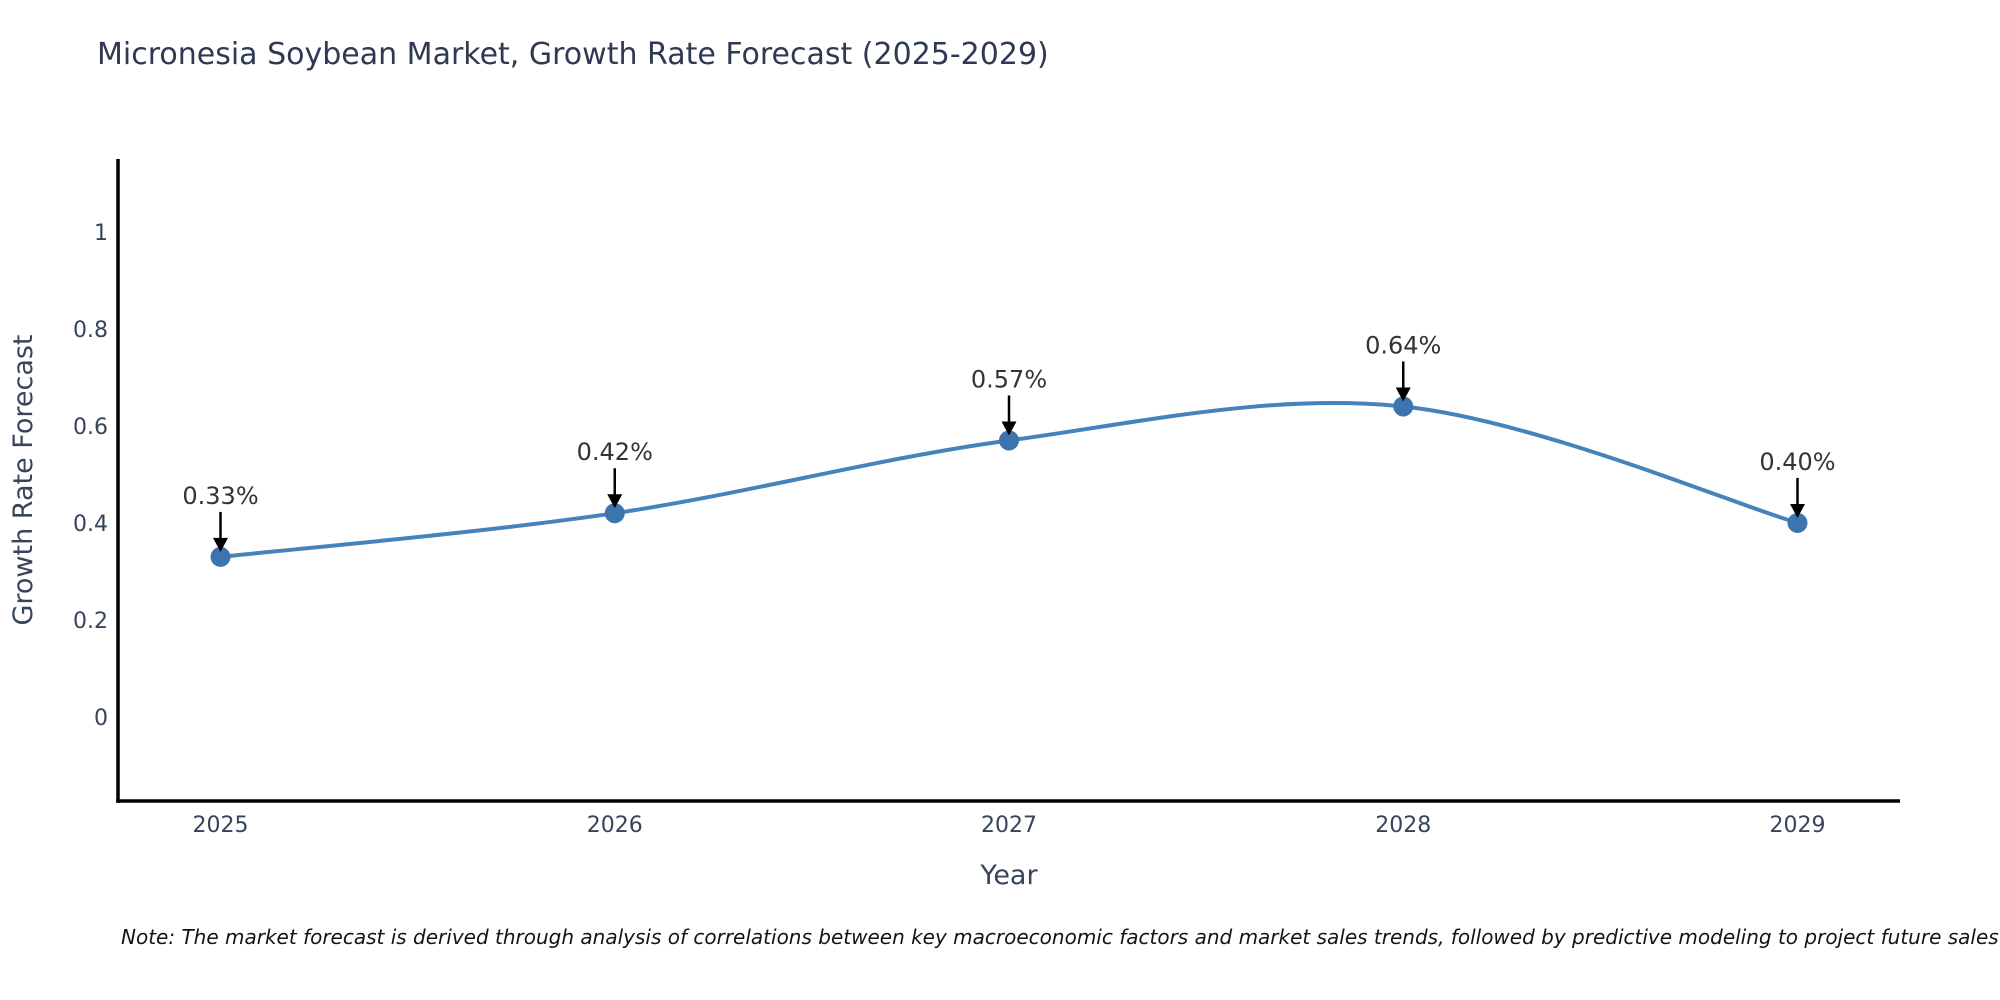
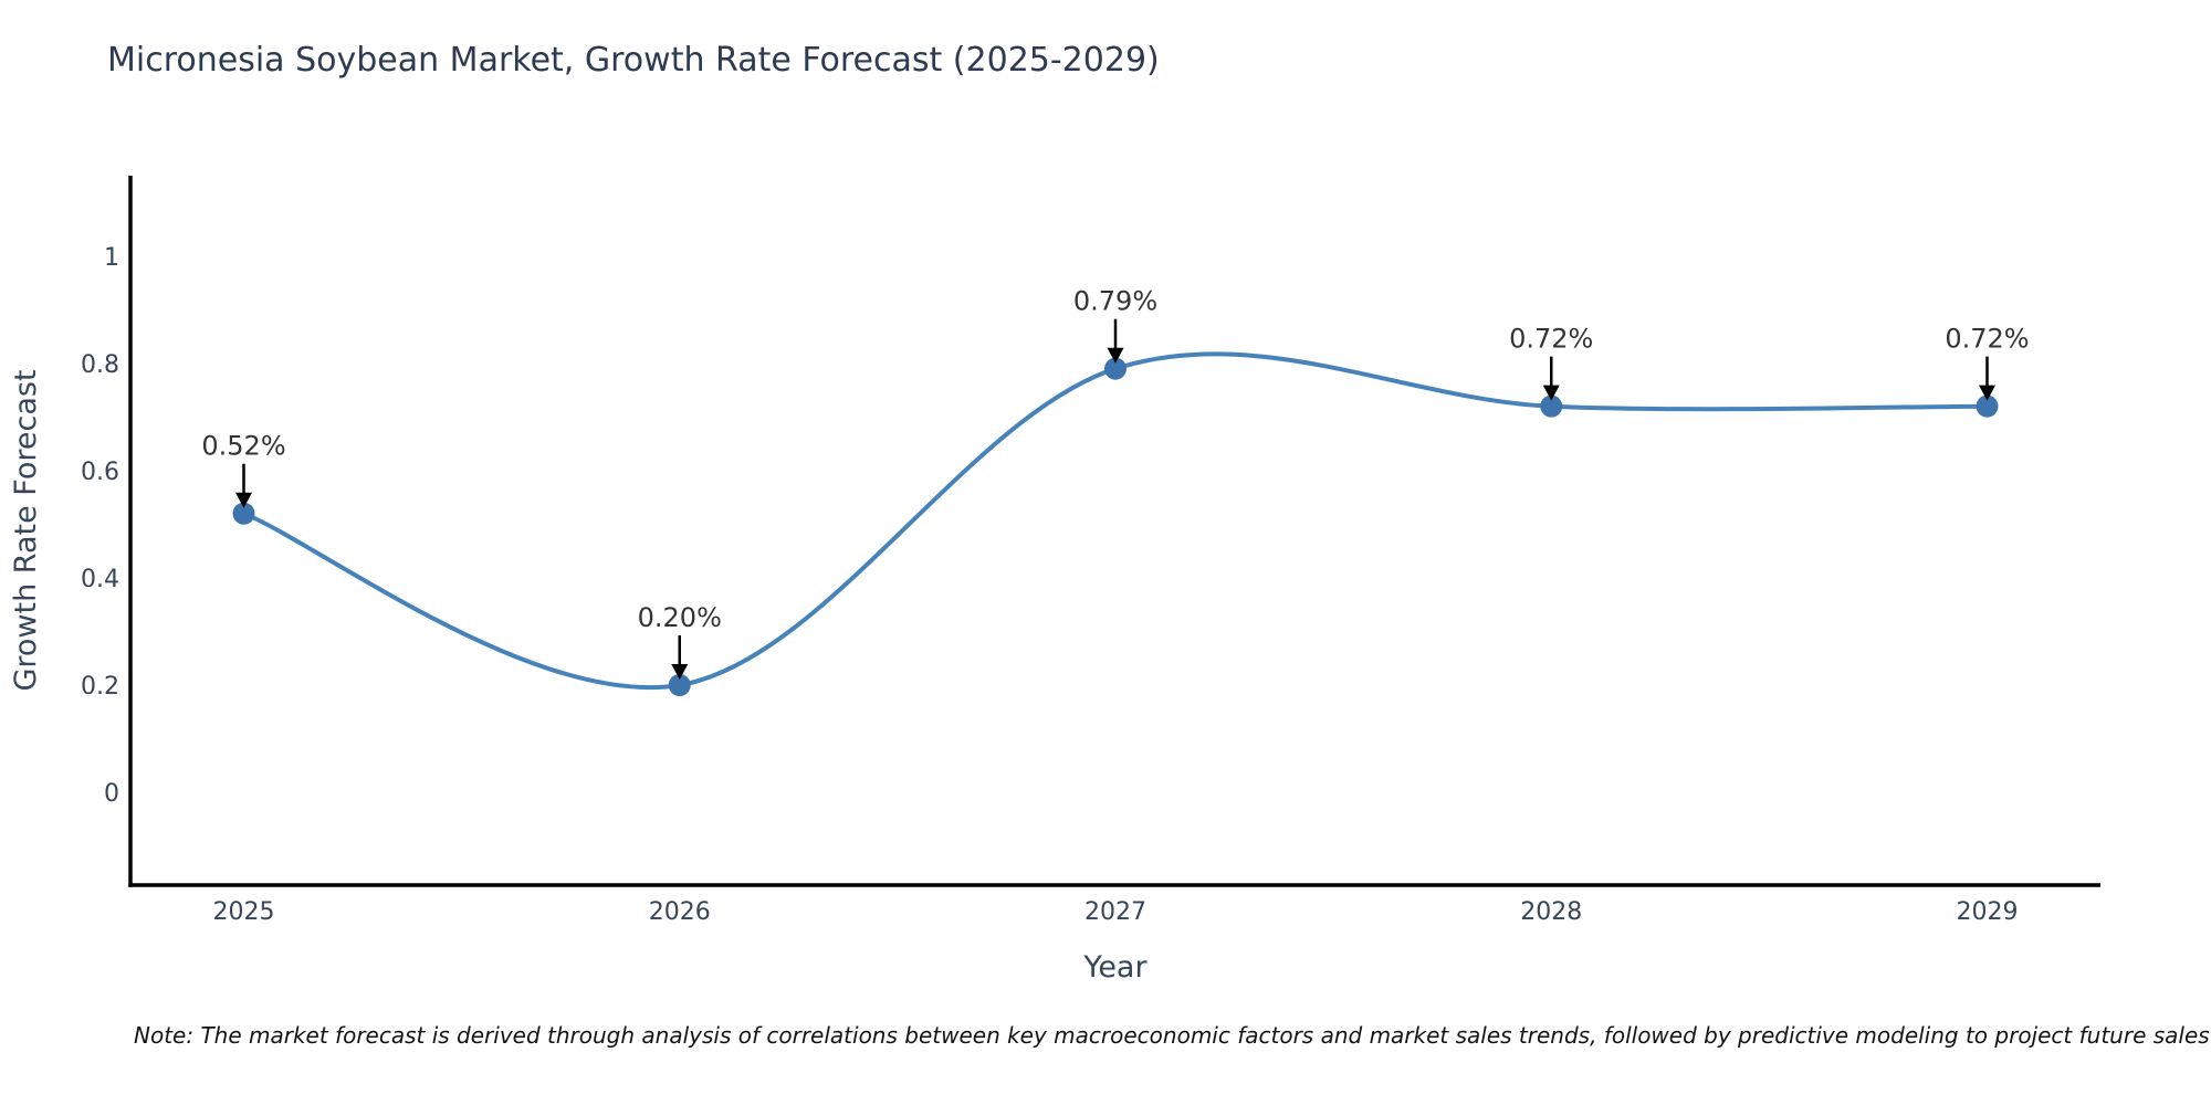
2025: 0.33% -> 0.52%
2026: 0.42% -> 0.20%
2027: 0.57% -> 0.79%
2028: 0.64% -> 0.72%
2029: 0.40% -> 0.72%
